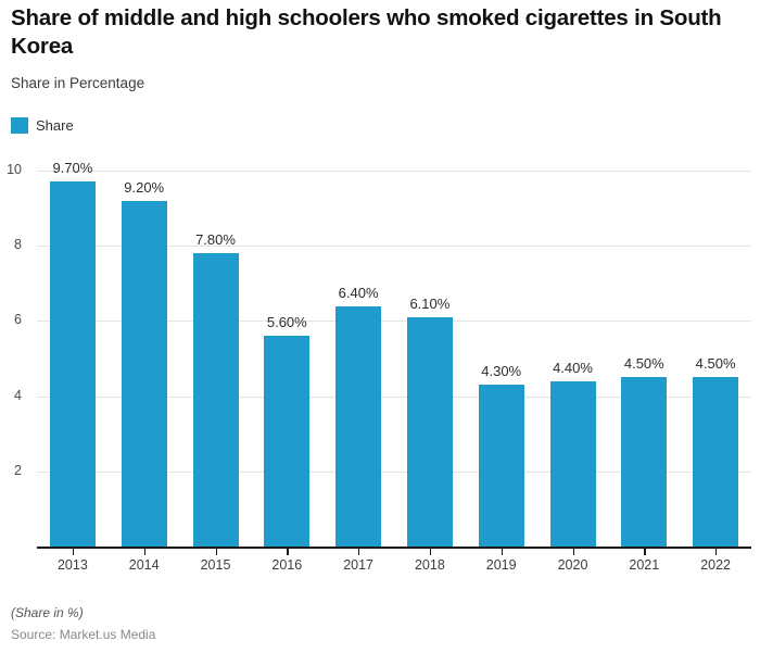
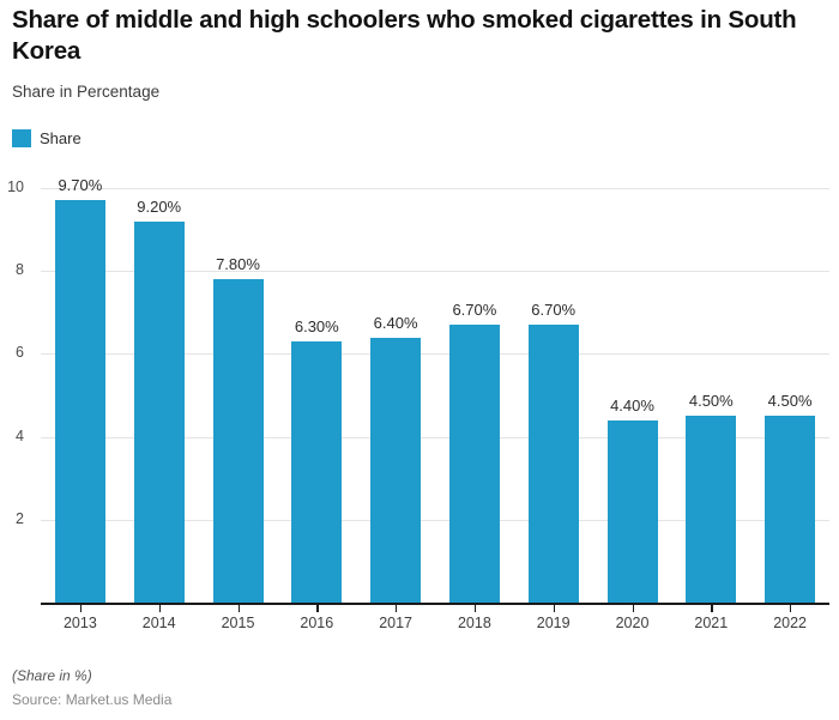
2016: 5.60% -> 6.30%
2018: 6.10% -> 6.70%
2019: 4.30% -> 6.70%
